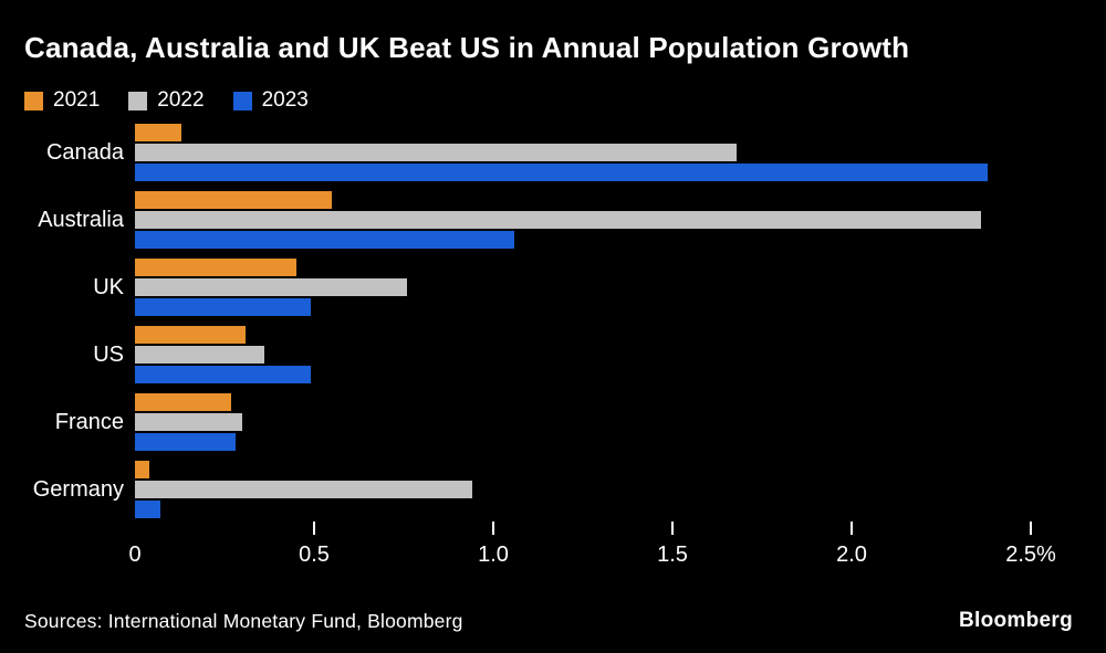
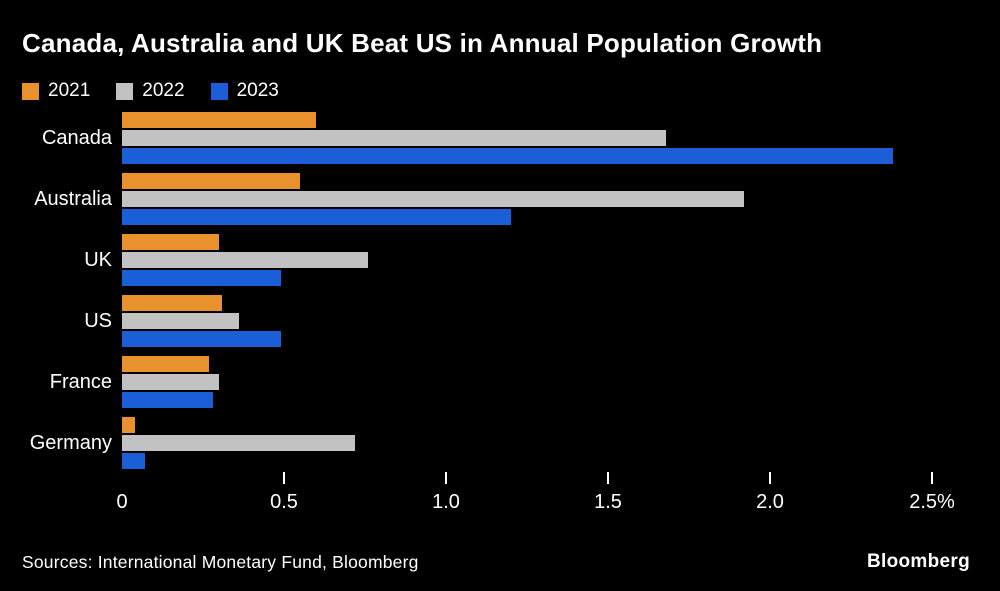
2021/Canada: 0.13% -> 0.60%
2022/Australia: 2.36% -> 1.92%
2023/Australia: 1.06% -> 1.20%
2021/UK: 0.45% -> 0.30%
2022/Germany: 0.94% -> 0.72%
